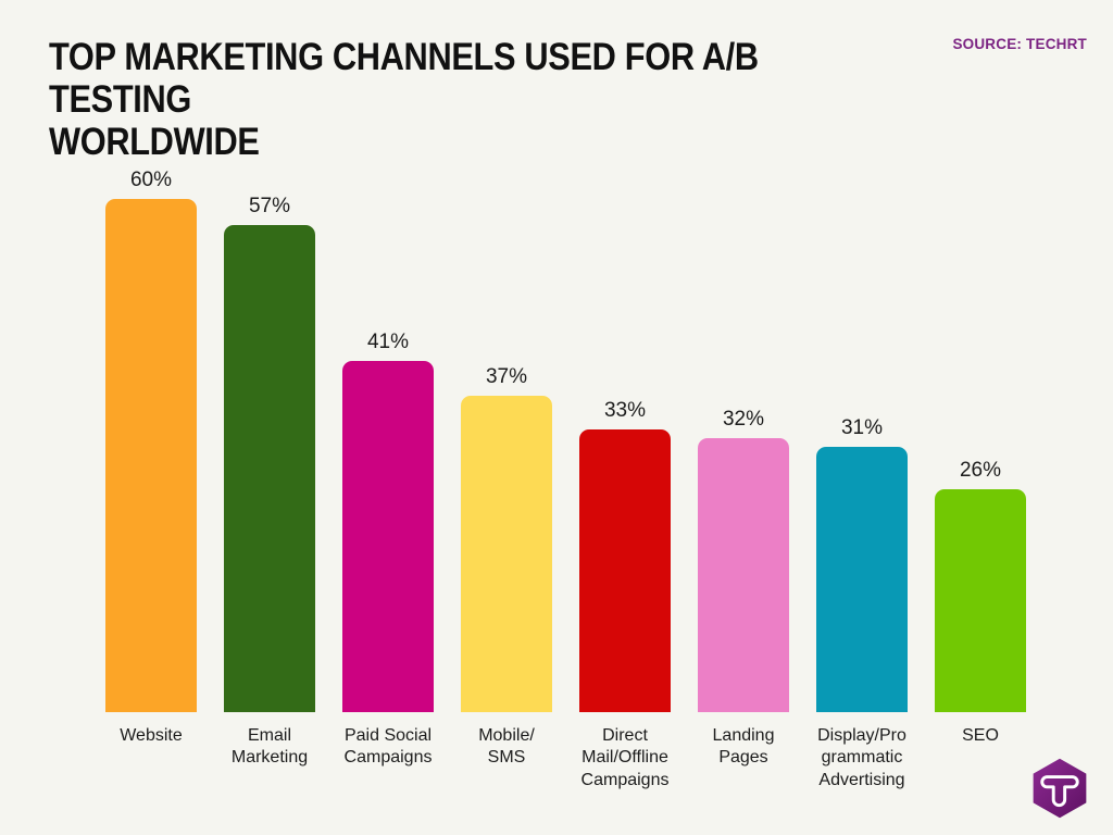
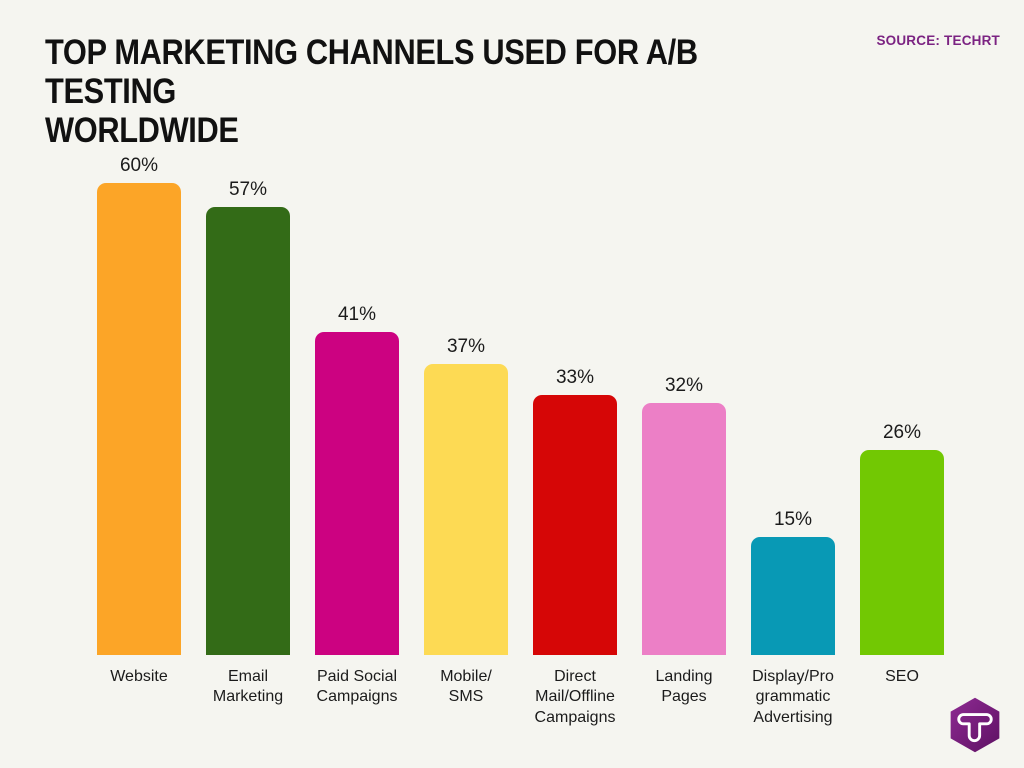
Display/Pro grammatic Advertising: 31% -> 15%
